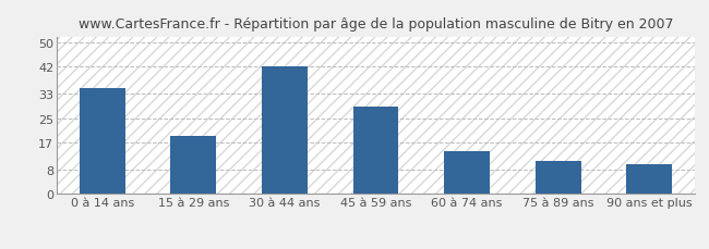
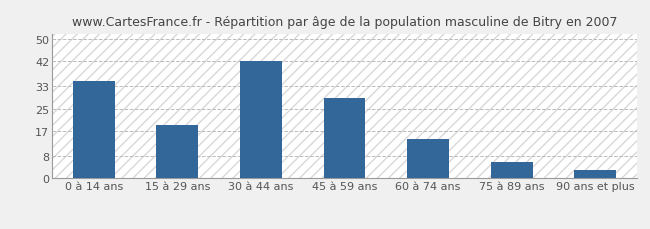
75 à 89 ans: 11 -> 6
90 ans et plus: 10 -> 3
